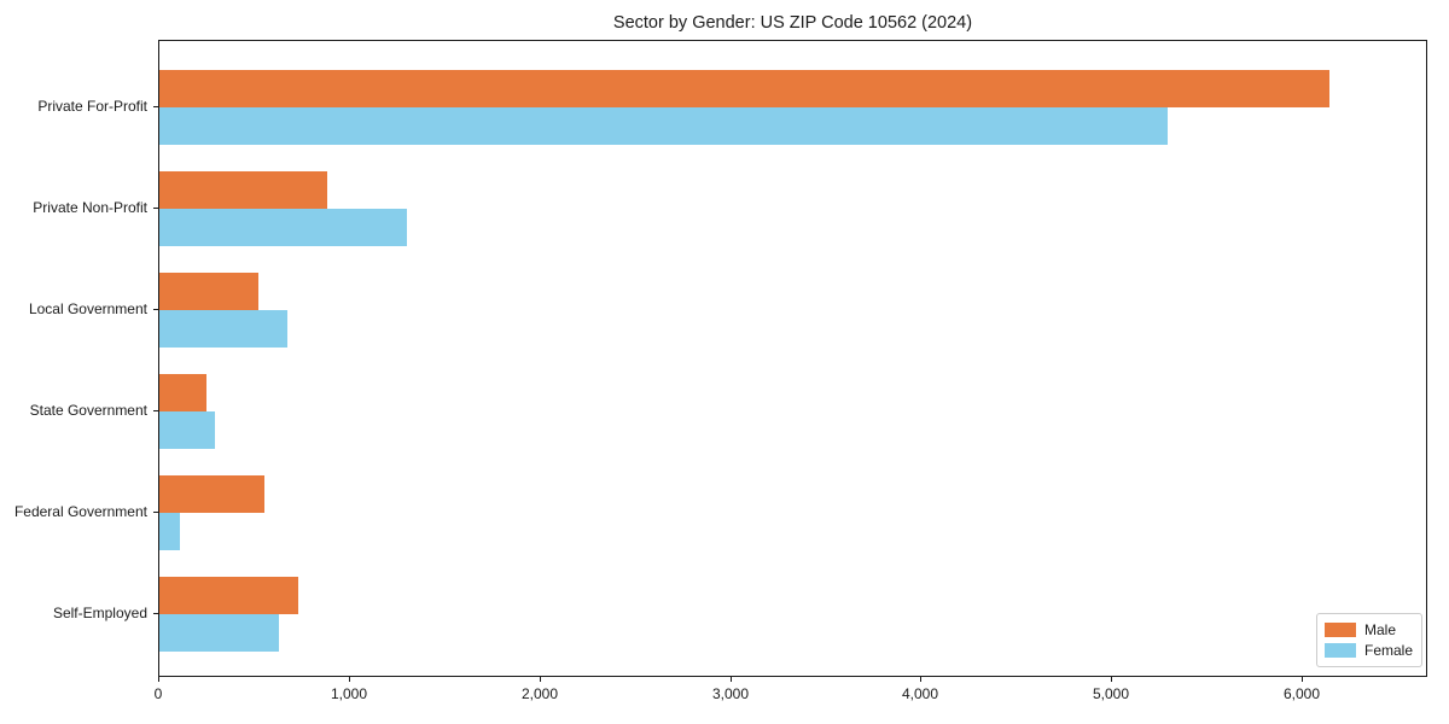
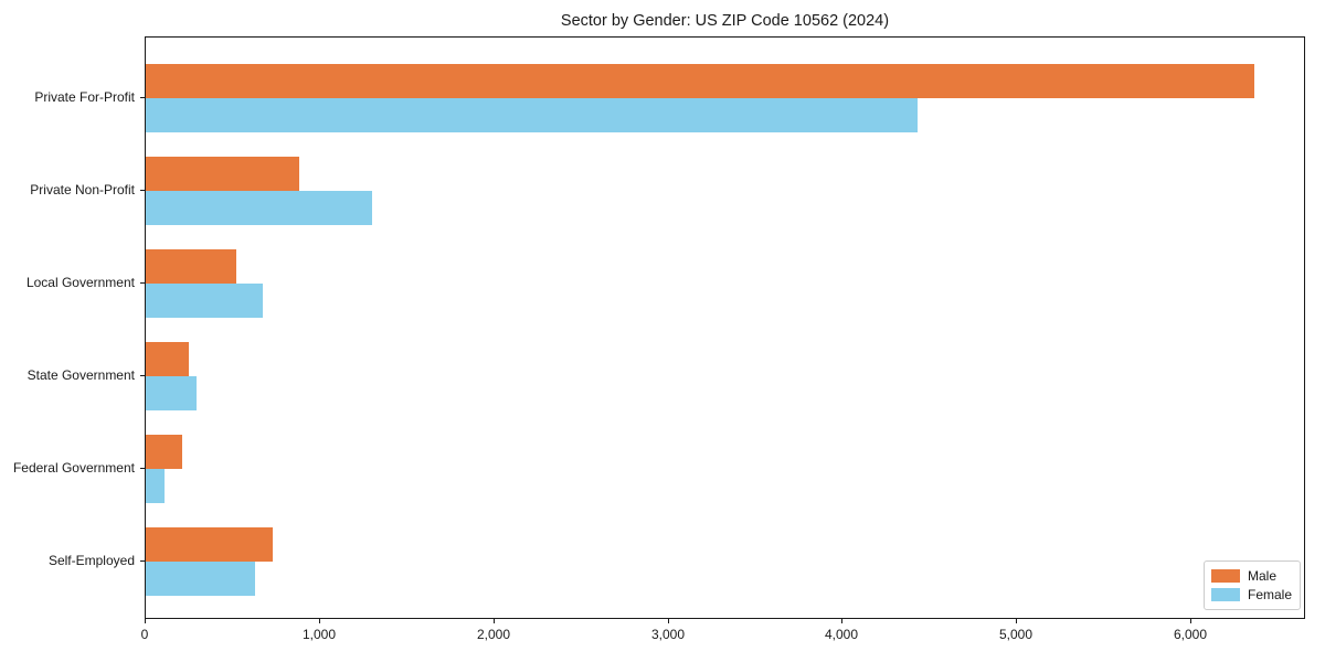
Male/Private For-Profit: 6140 -> 6360
Female/Private For-Profit: 5290 -> 4430
Male/Federal Government: 550 -> 210
